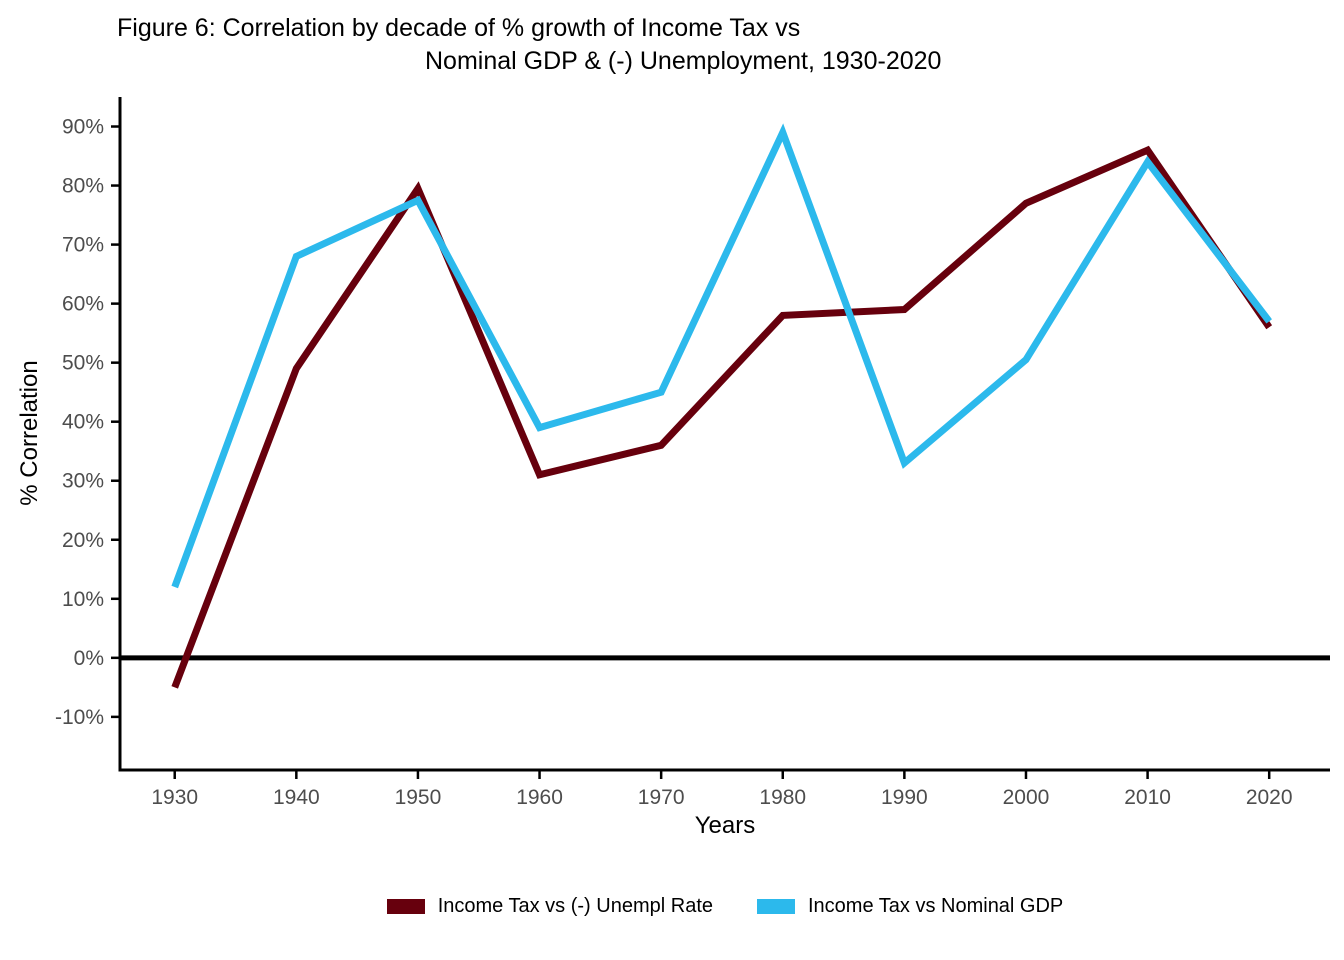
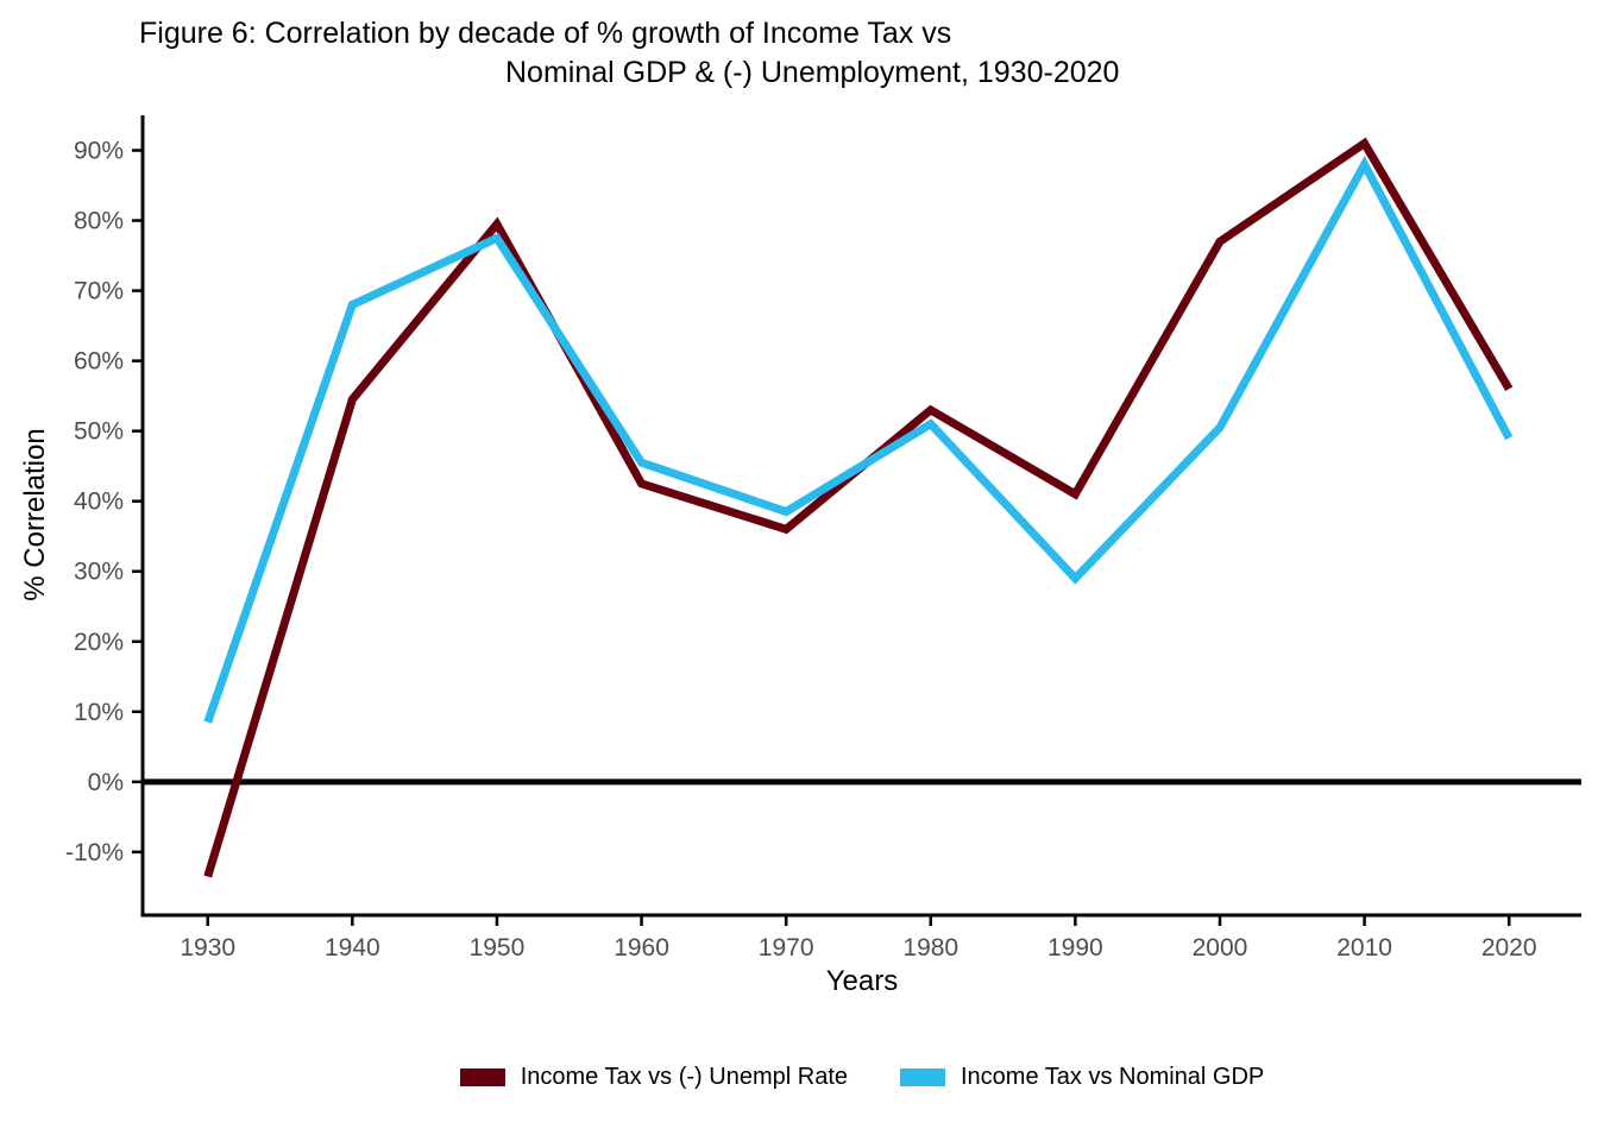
Income Tax vs (-) Unempl Rate/1930: -5% -> -14%
Income Tax vs Nominal GDP/1930: 12% -> 8%
Income Tax vs (-) Unempl Rate/1940: 49% -> 54%
Income Tax vs (-) Unempl Rate/1960: 31% -> 42%
Income Tax vs Nominal GDP/1960: 39% -> 46%
Income Tax vs Nominal GDP/1970: 45% -> 38%
Income Tax vs (-) Unempl Rate/1980: 58% -> 53%
Income Tax vs Nominal GDP/1980: 89% -> 51%
Income Tax vs (-) Unempl Rate/1990: 59% -> 41%
Income Tax vs Nominal GDP/1990: 33% -> 29%
Income Tax vs (-) Unempl Rate/2010: 86% -> 91%
Income Tax vs Nominal GDP/2010: 84% -> 88%
Income Tax vs Nominal GDP/2020: 57% -> 49%
